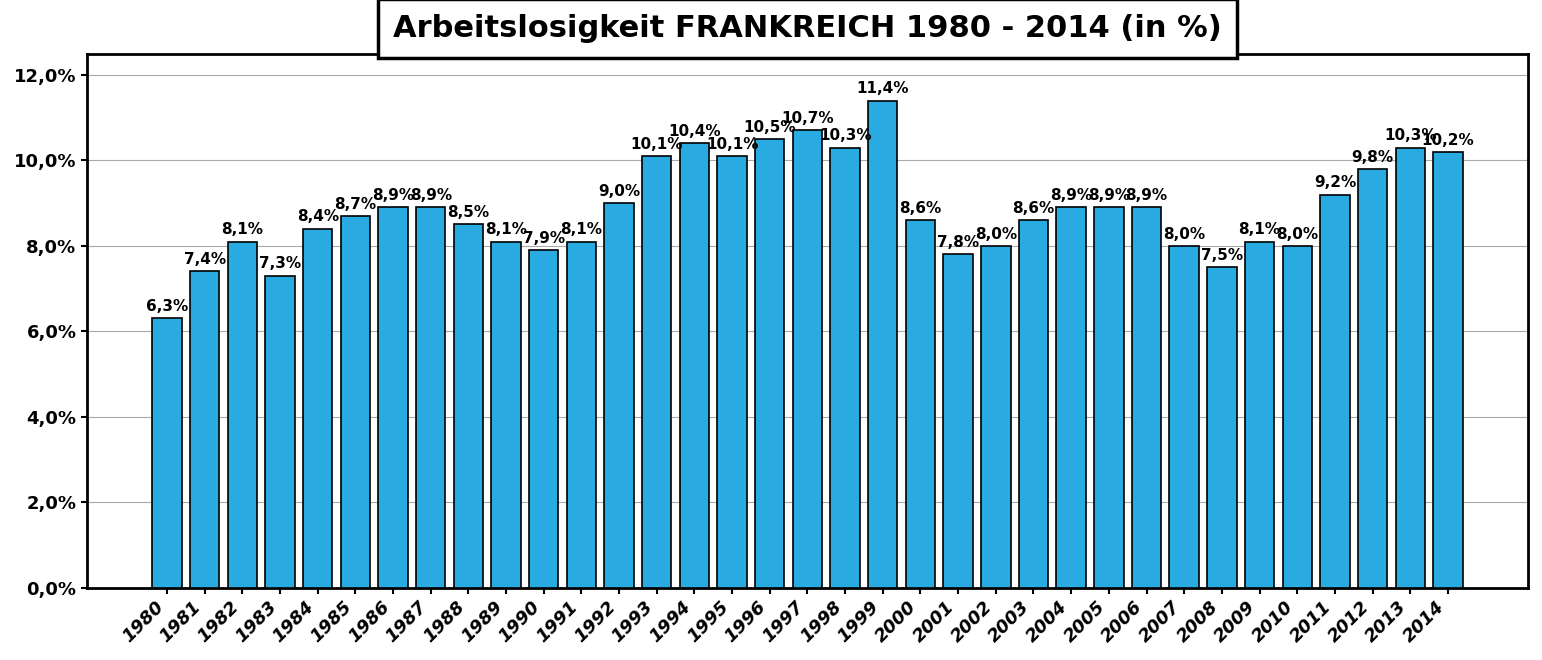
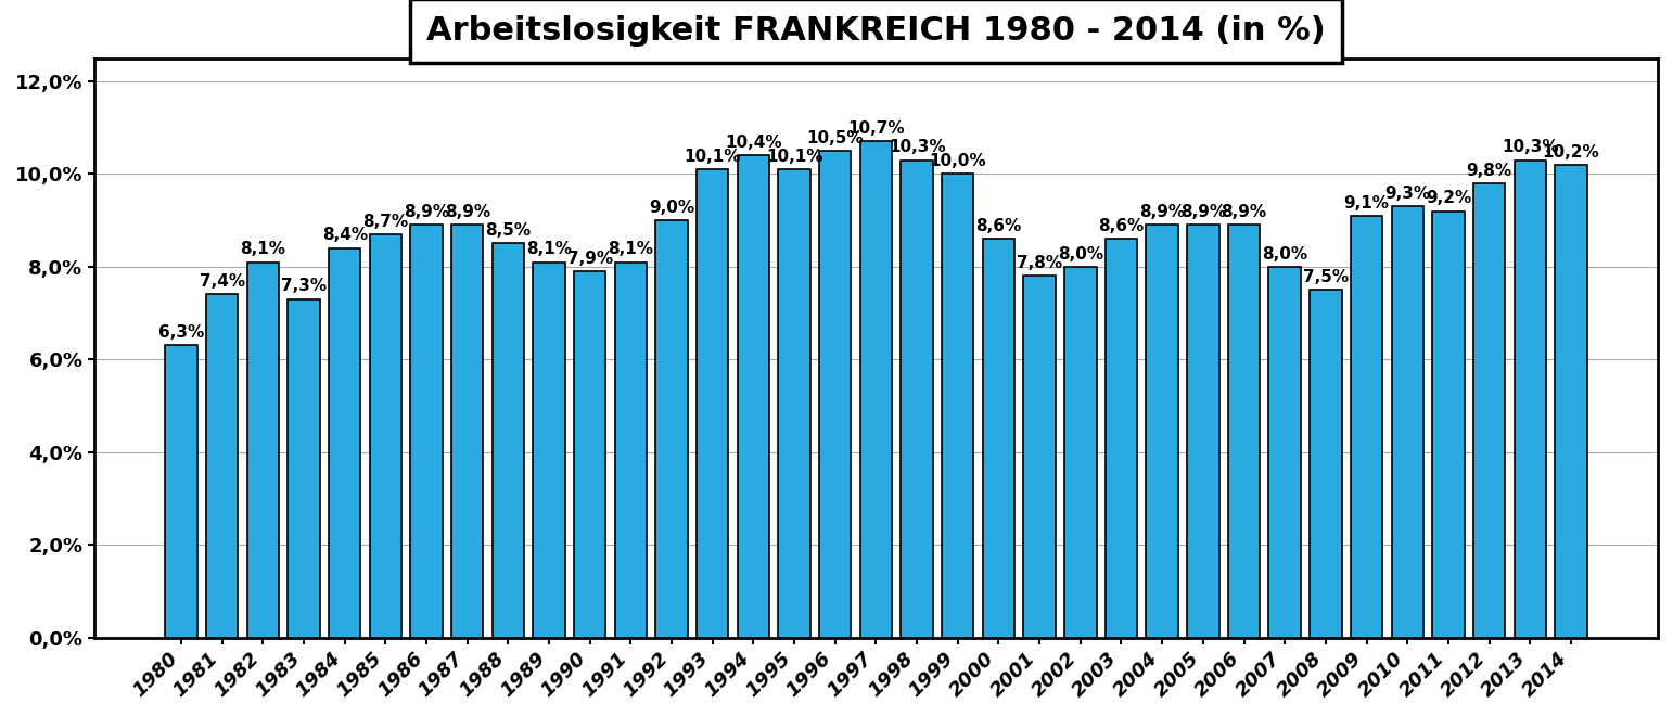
1999: 11,4% -> 10,0%
2009: 8,1% -> 9,1%
2010: 8,0% -> 9,3%
